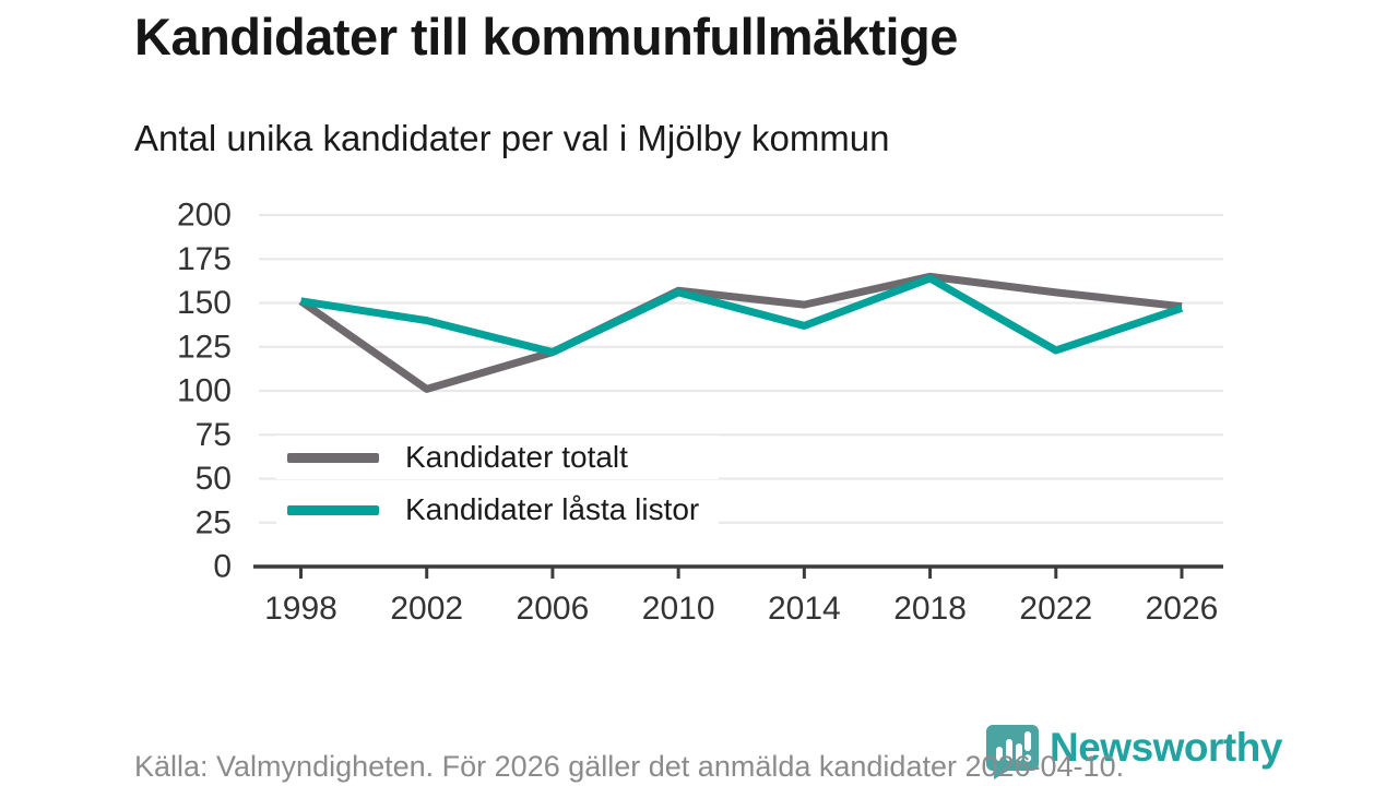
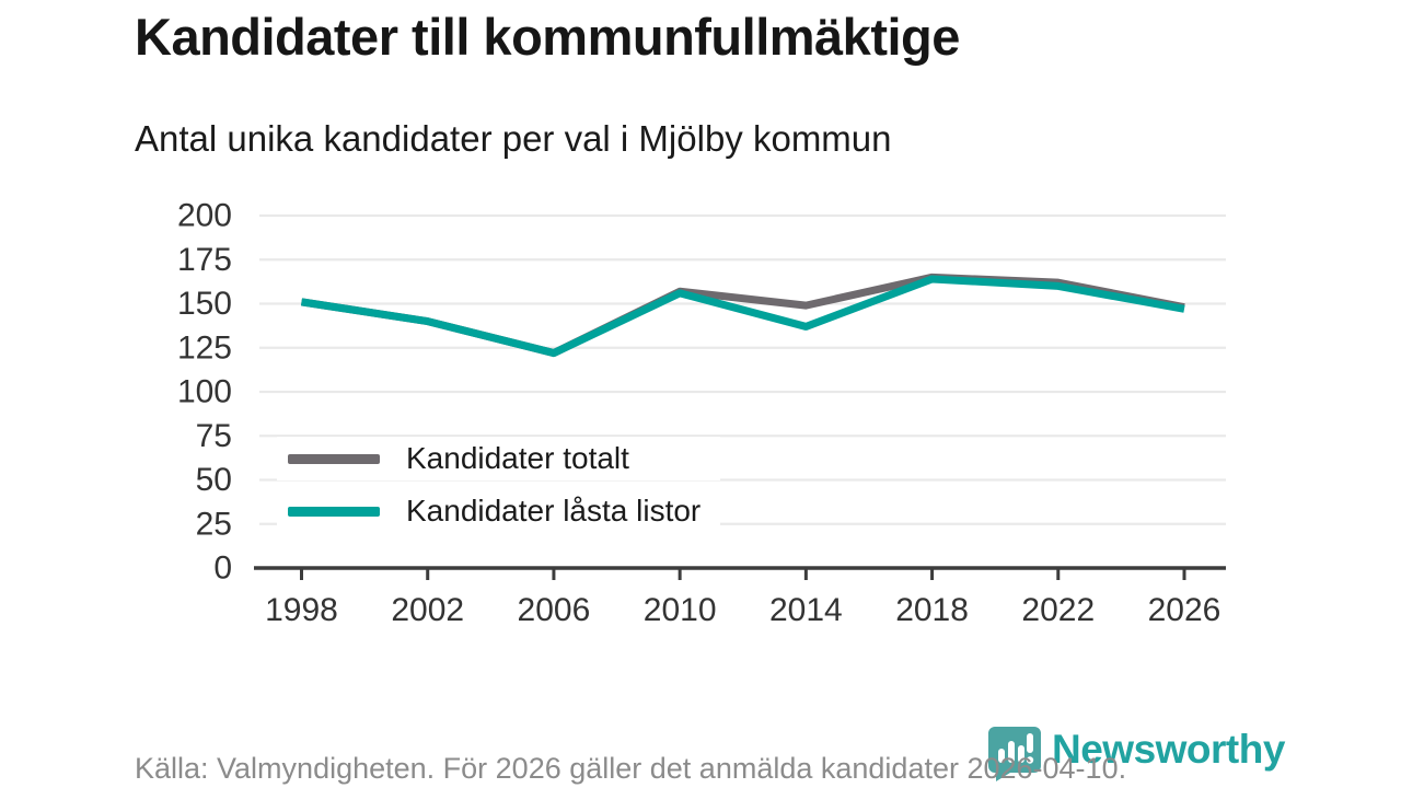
Kandidater totalt/2002: 101 -> 140
Kandidater totalt/2022: 156 -> 162
Kandidater låsta listor/2022: 123 -> 160
